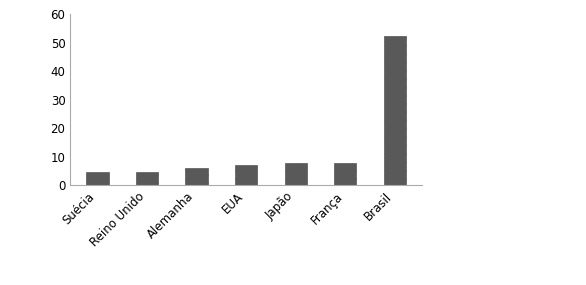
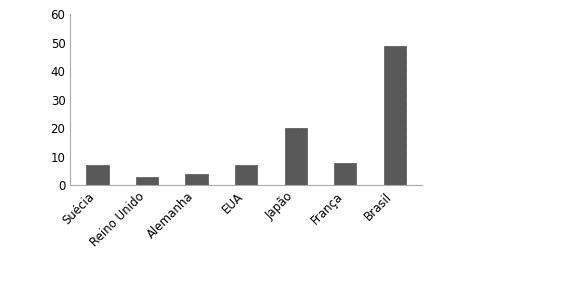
Suécia: 4.5 -> 7.0
Reino Unido: 4.8 -> 3.0
Alemanha: 6.0 -> 4.0
Japão: 7.7 -> 20.0
Brasil: 52.5 -> 49.0
